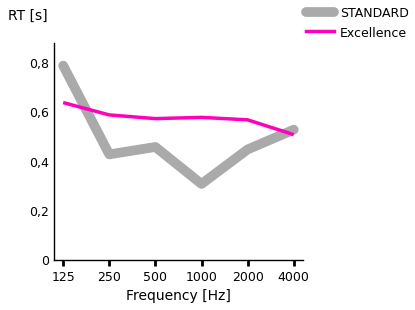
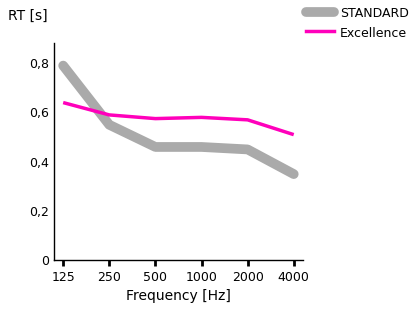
STANDARD/250: 0,43 -> 0,55
STANDARD/1000: 0,31 -> 0,46
STANDARD/4000: 0,53 -> 0,35
